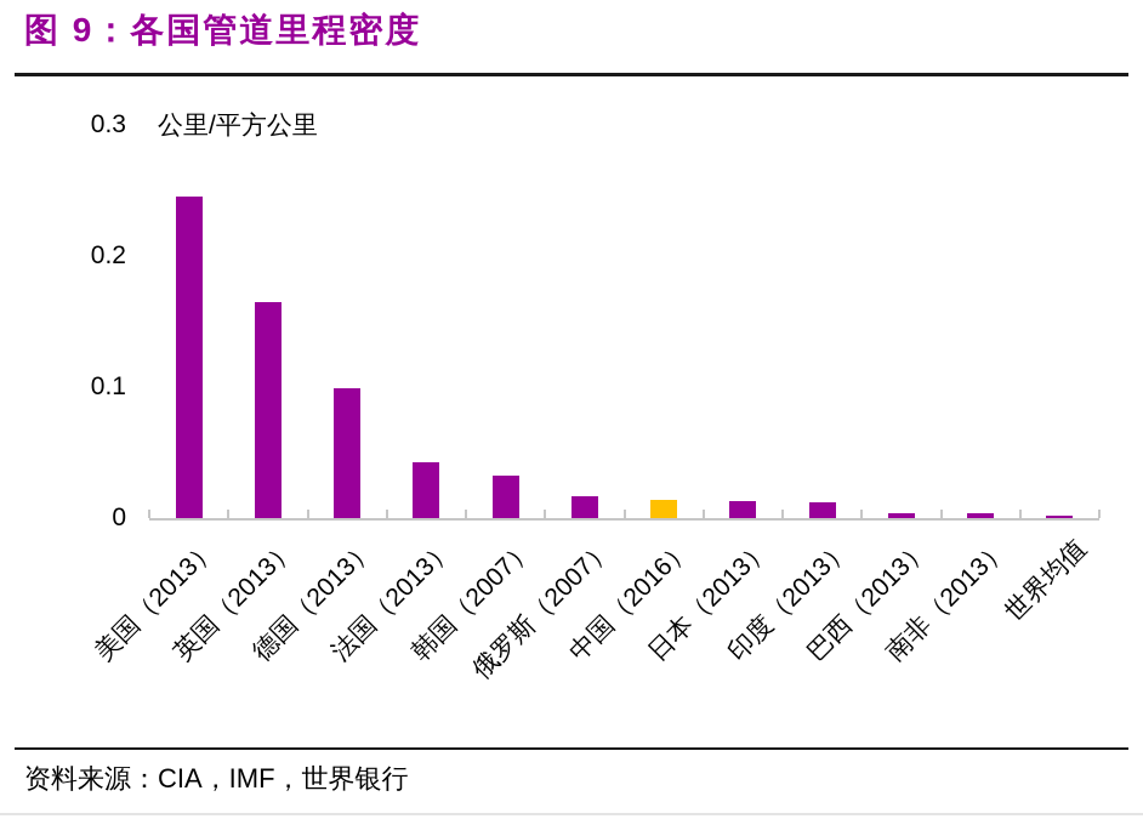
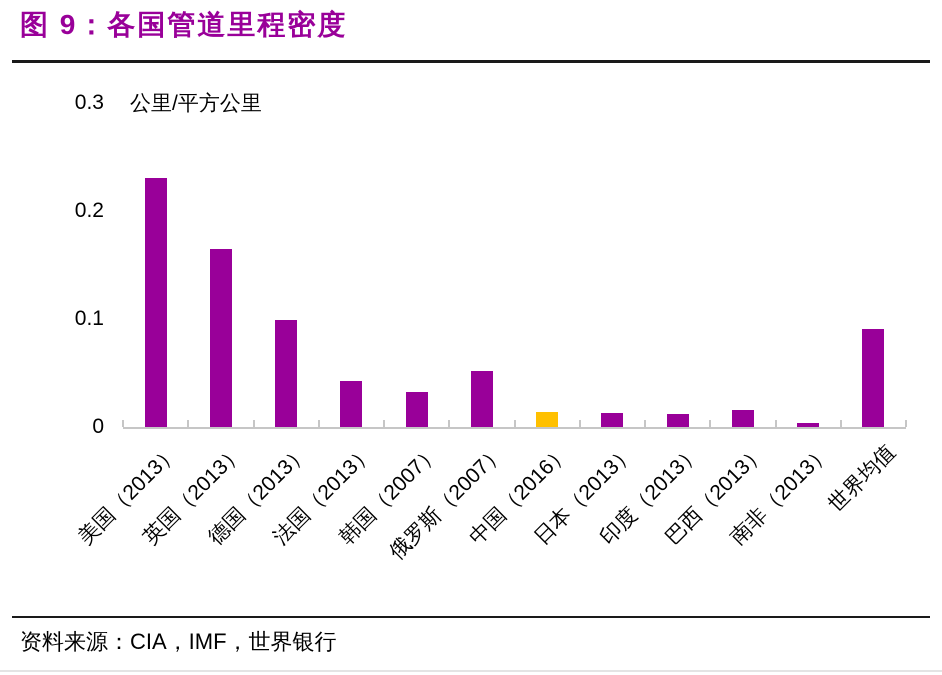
美国（2013）: 0.245 -> 0.231
俄罗斯（2007）: 0.017 -> 0.052
巴西（2013）: 0.004 -> 0.016
世界均值: 0.002 -> 0.091
